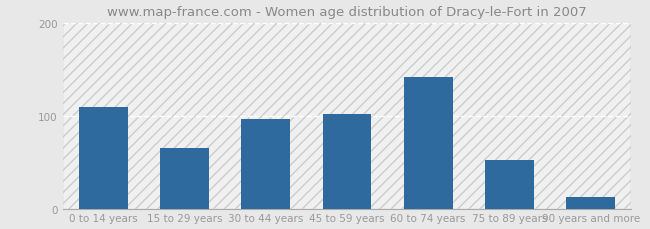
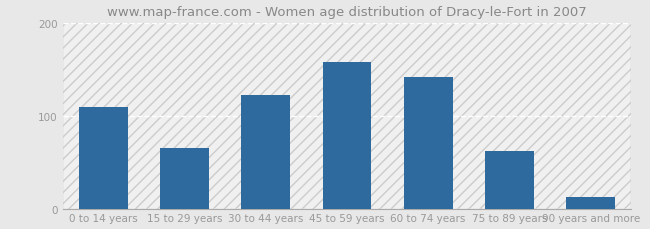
30 to 44 years: 96 -> 122
45 to 59 years: 102 -> 158
75 to 89 years: 52 -> 62
